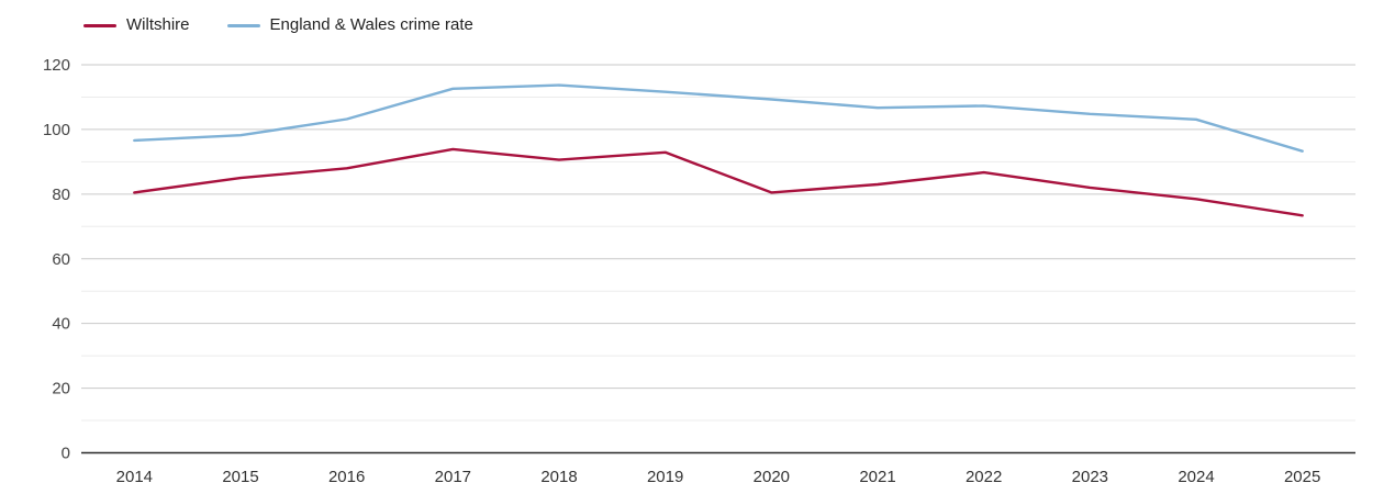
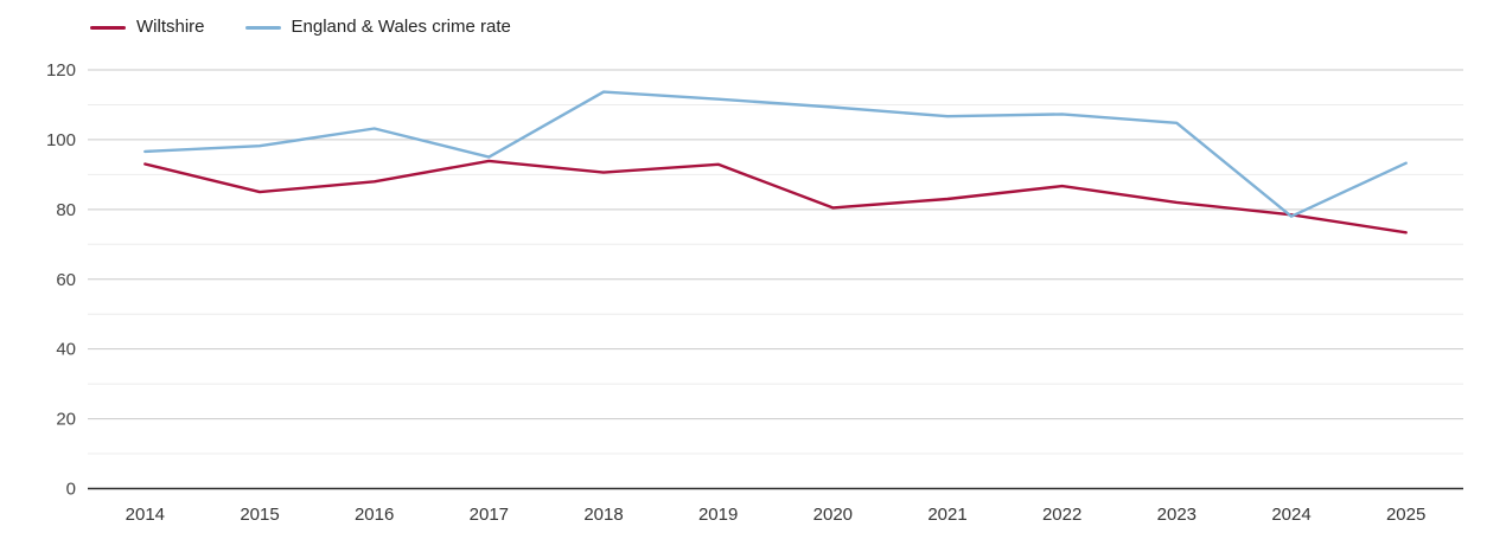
Wiltshire/2014: 80 -> 93
England & Wales crime rate/2017: 113 -> 95
England & Wales crime rate/2024: 103 -> 78
